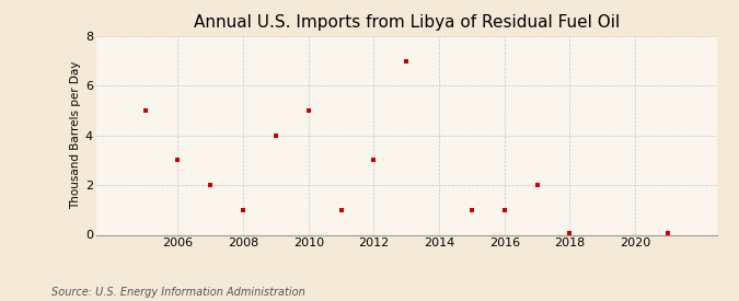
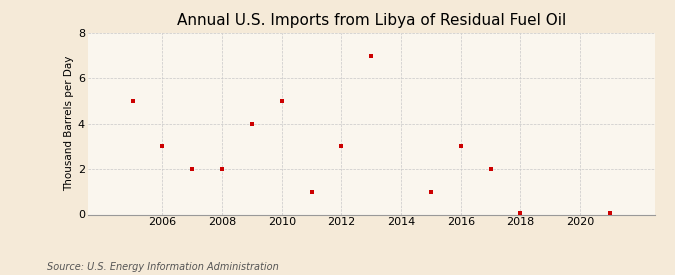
2008: 1.00 -> 2.00
2016: 1.00 -> 3.00
